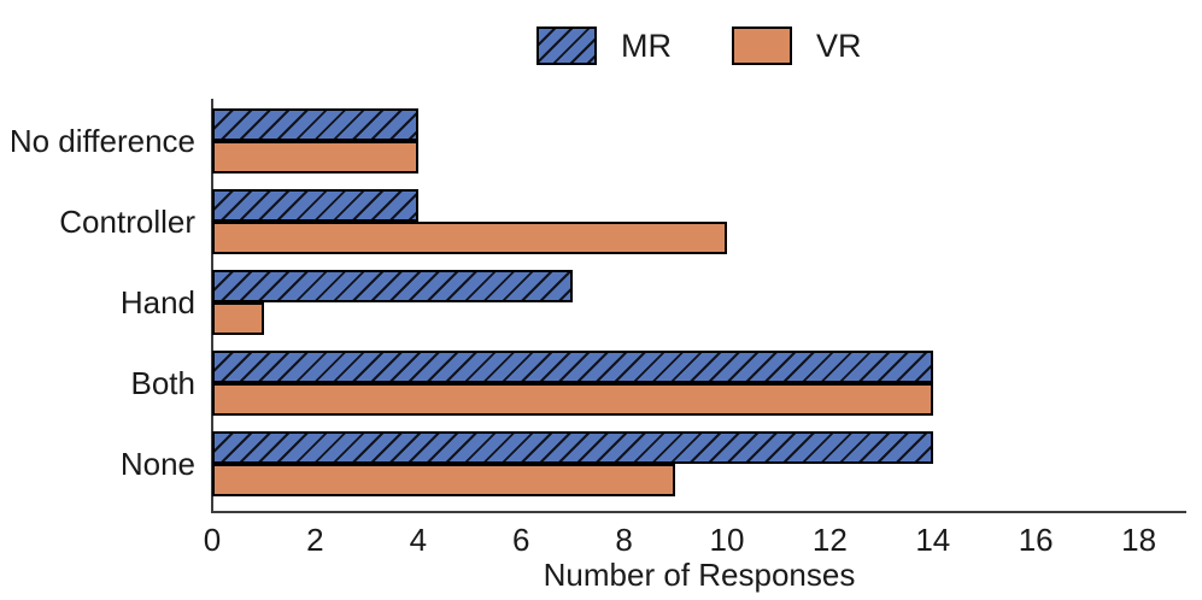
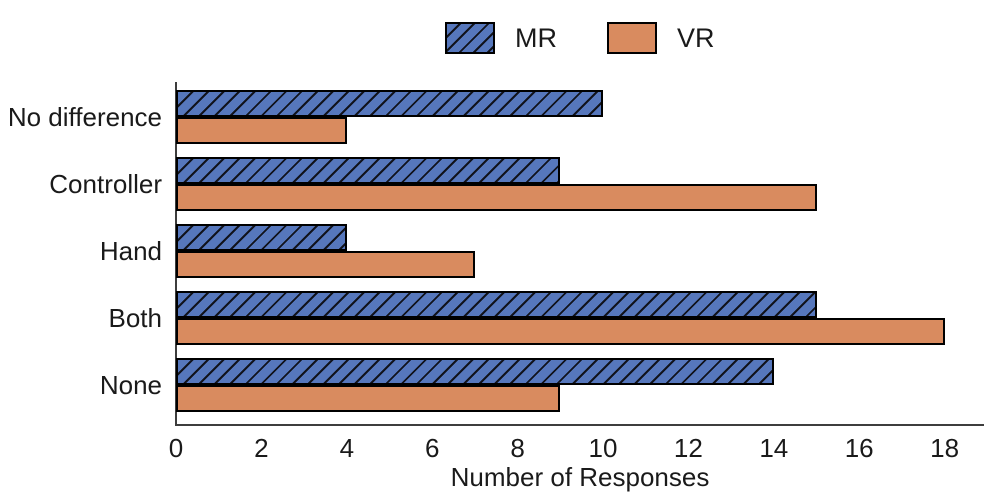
MR/No difference: 4 -> 10
MR/Controller: 4 -> 9
VR/Controller: 10 -> 15
MR/Hand: 7 -> 4
VR/Hand: 1 -> 7
MR/Both: 14 -> 15
VR/Both: 14 -> 18
